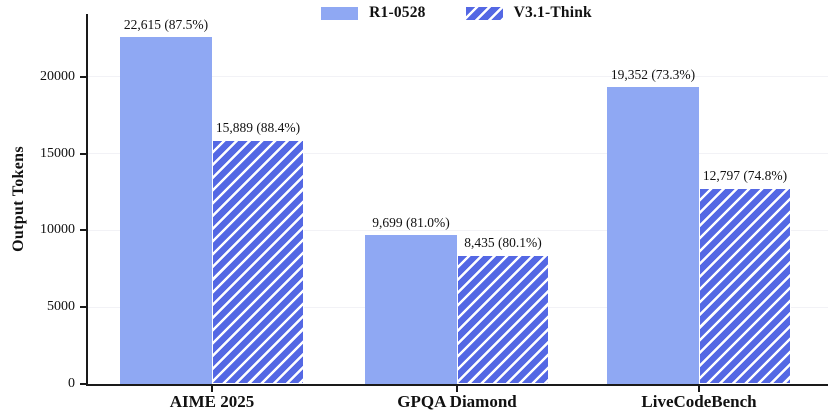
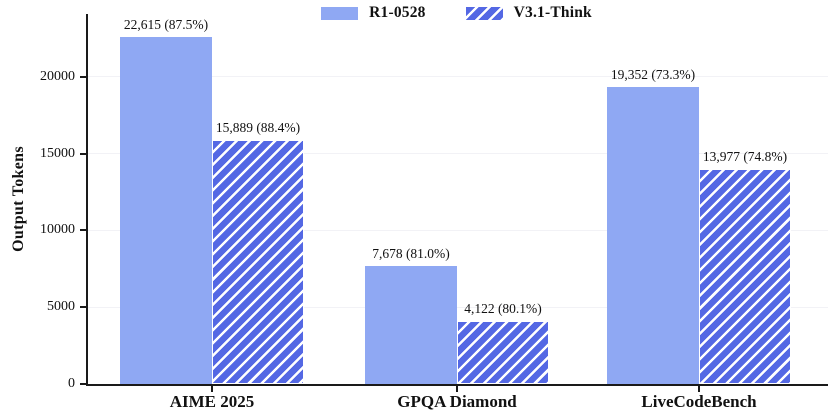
R1-0528/GPQA Diamond: 9,699 -> 7,678
V3.1-Think/GPQA Diamond: 8,435 -> 4,122
V3.1-Think/LiveCodeBench: 12,797 -> 13,977
